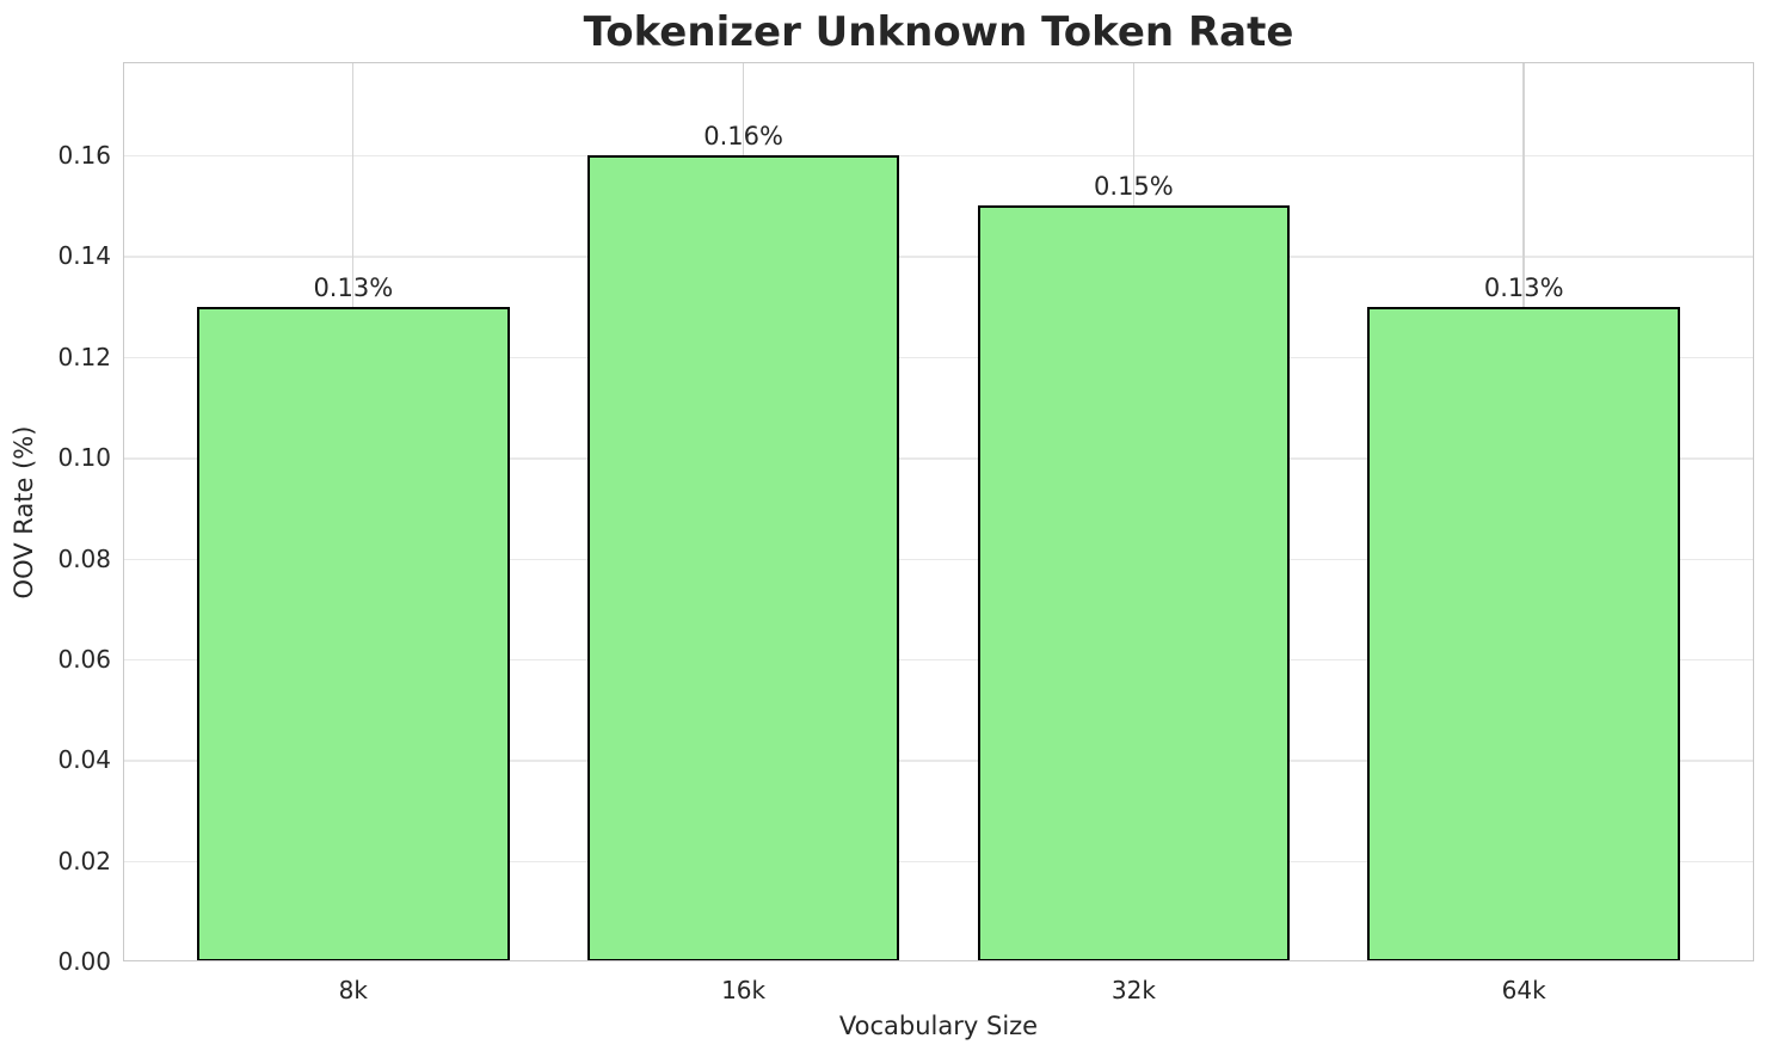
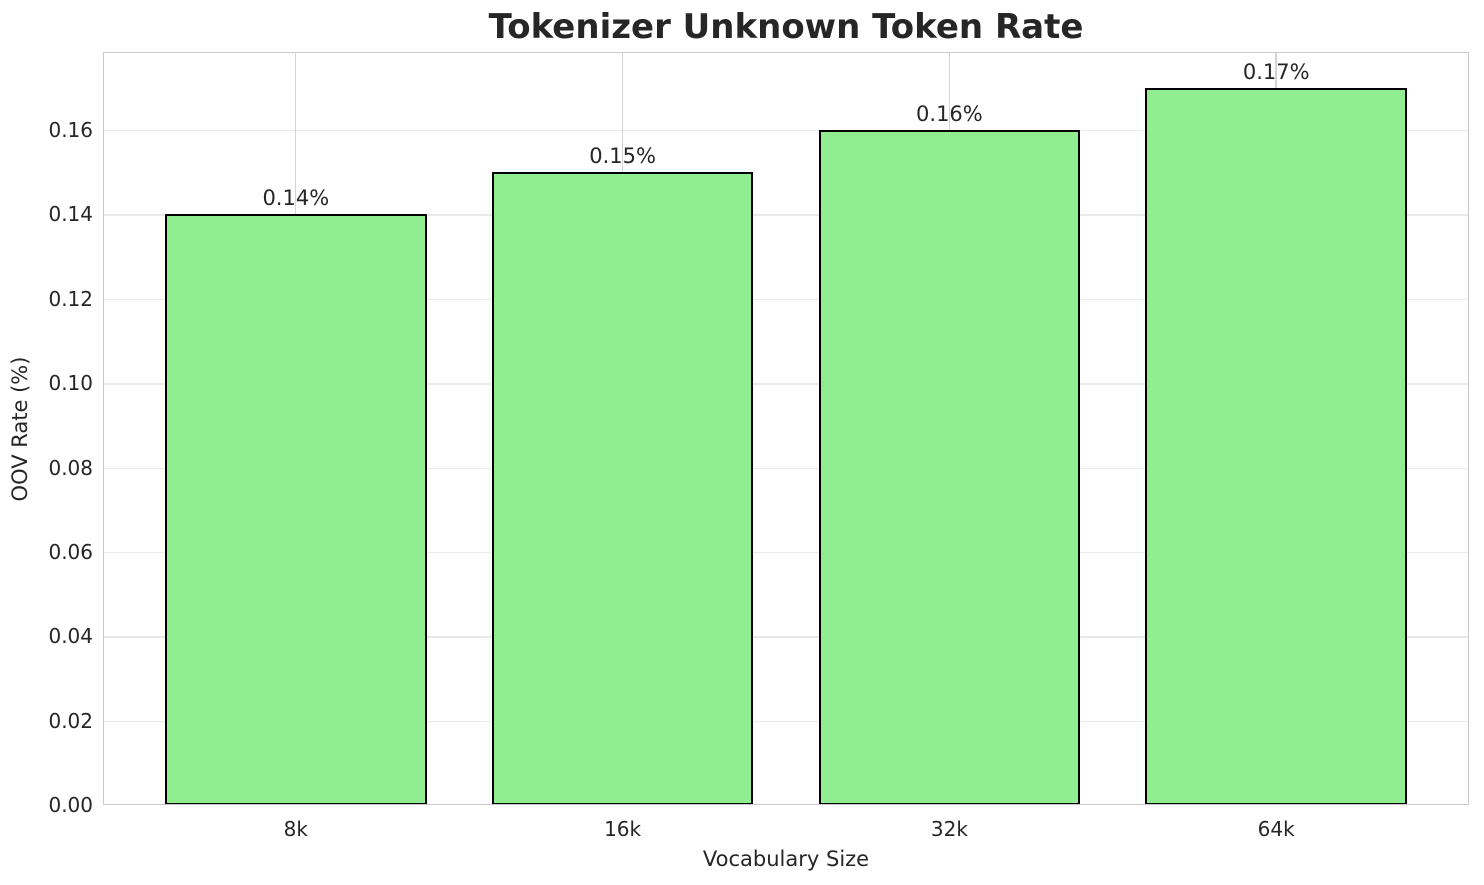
8k: 0.13% -> 0.14%
16k: 0.16% -> 0.15%
32k: 0.15% -> 0.16%
64k: 0.13% -> 0.17%
